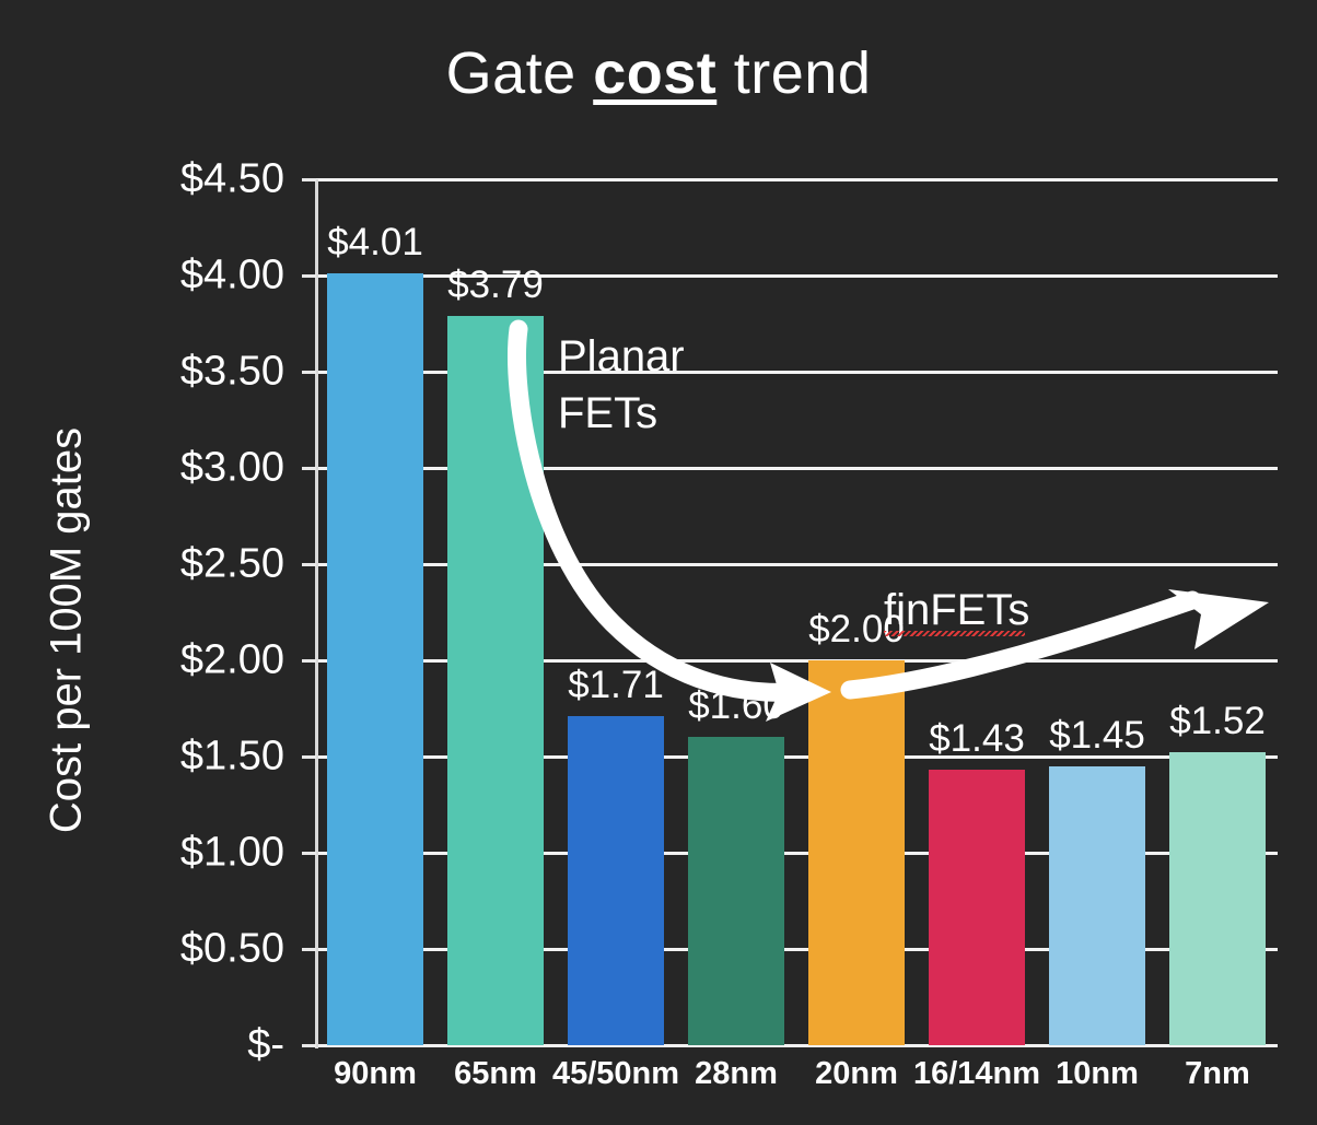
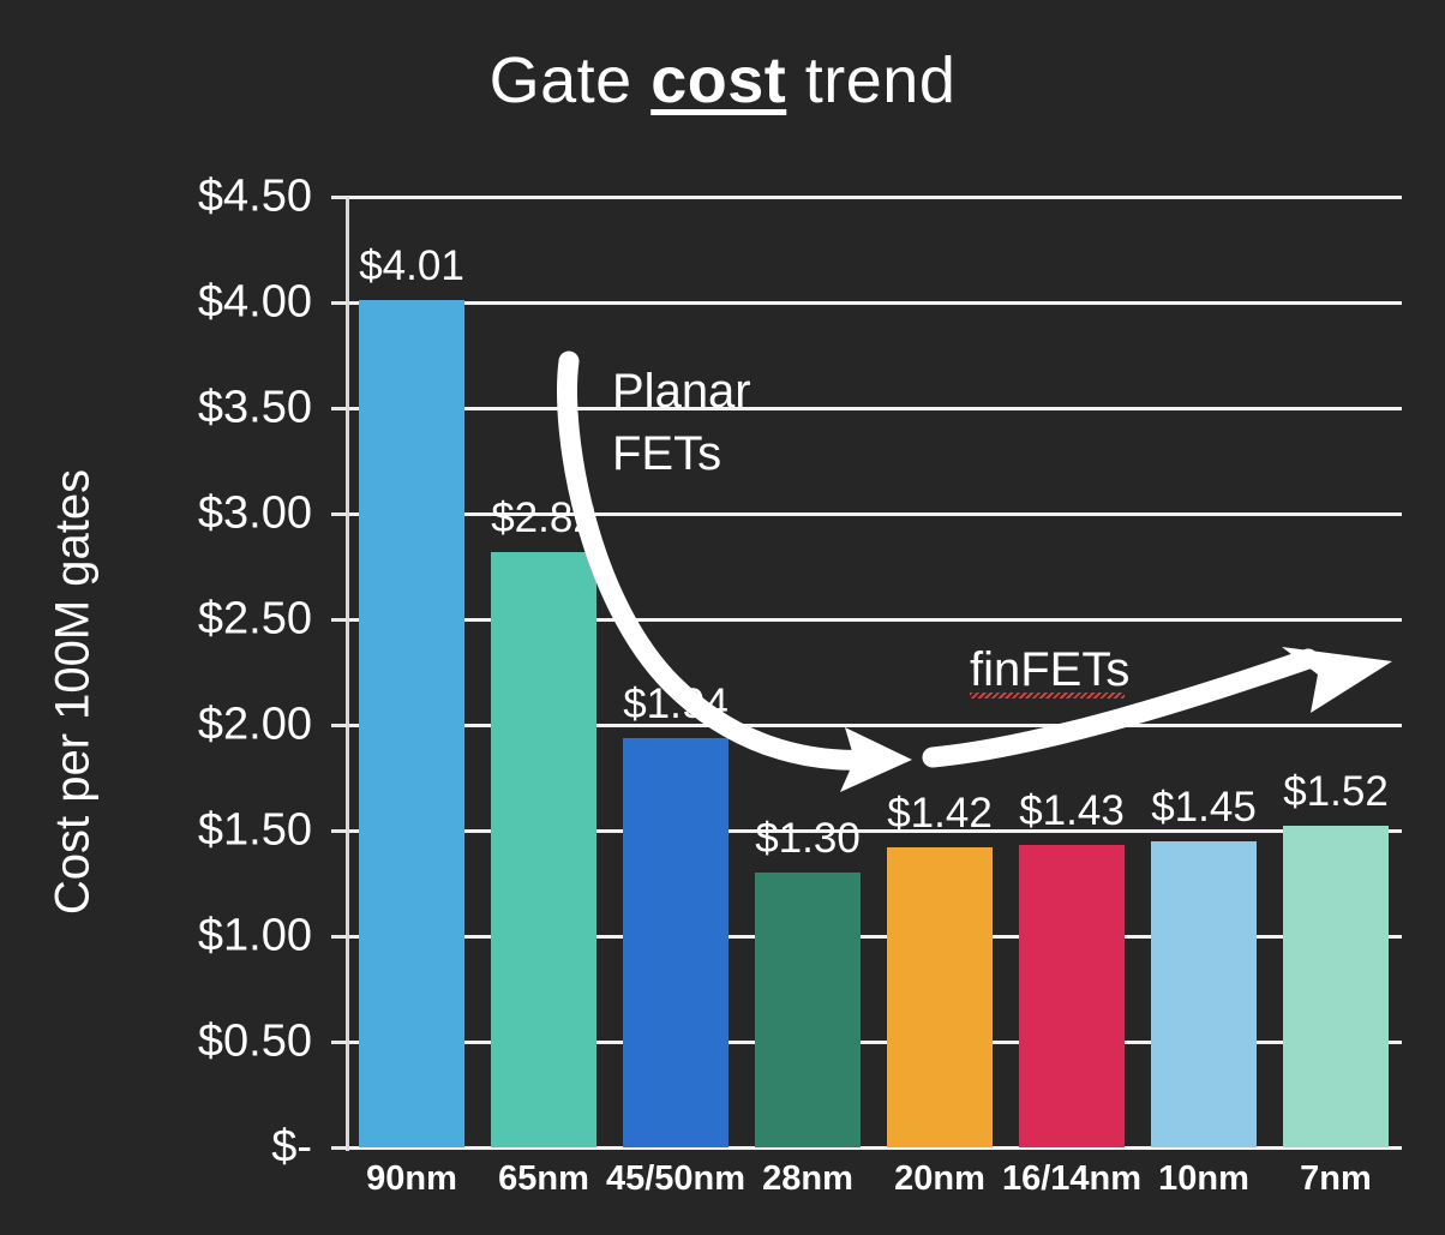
65nm: $3.79 -> $2.82
45/50nm: $1.71 -> $1.94
28nm: $1.60 -> $1.30
20nm: $2.00 -> $1.42
